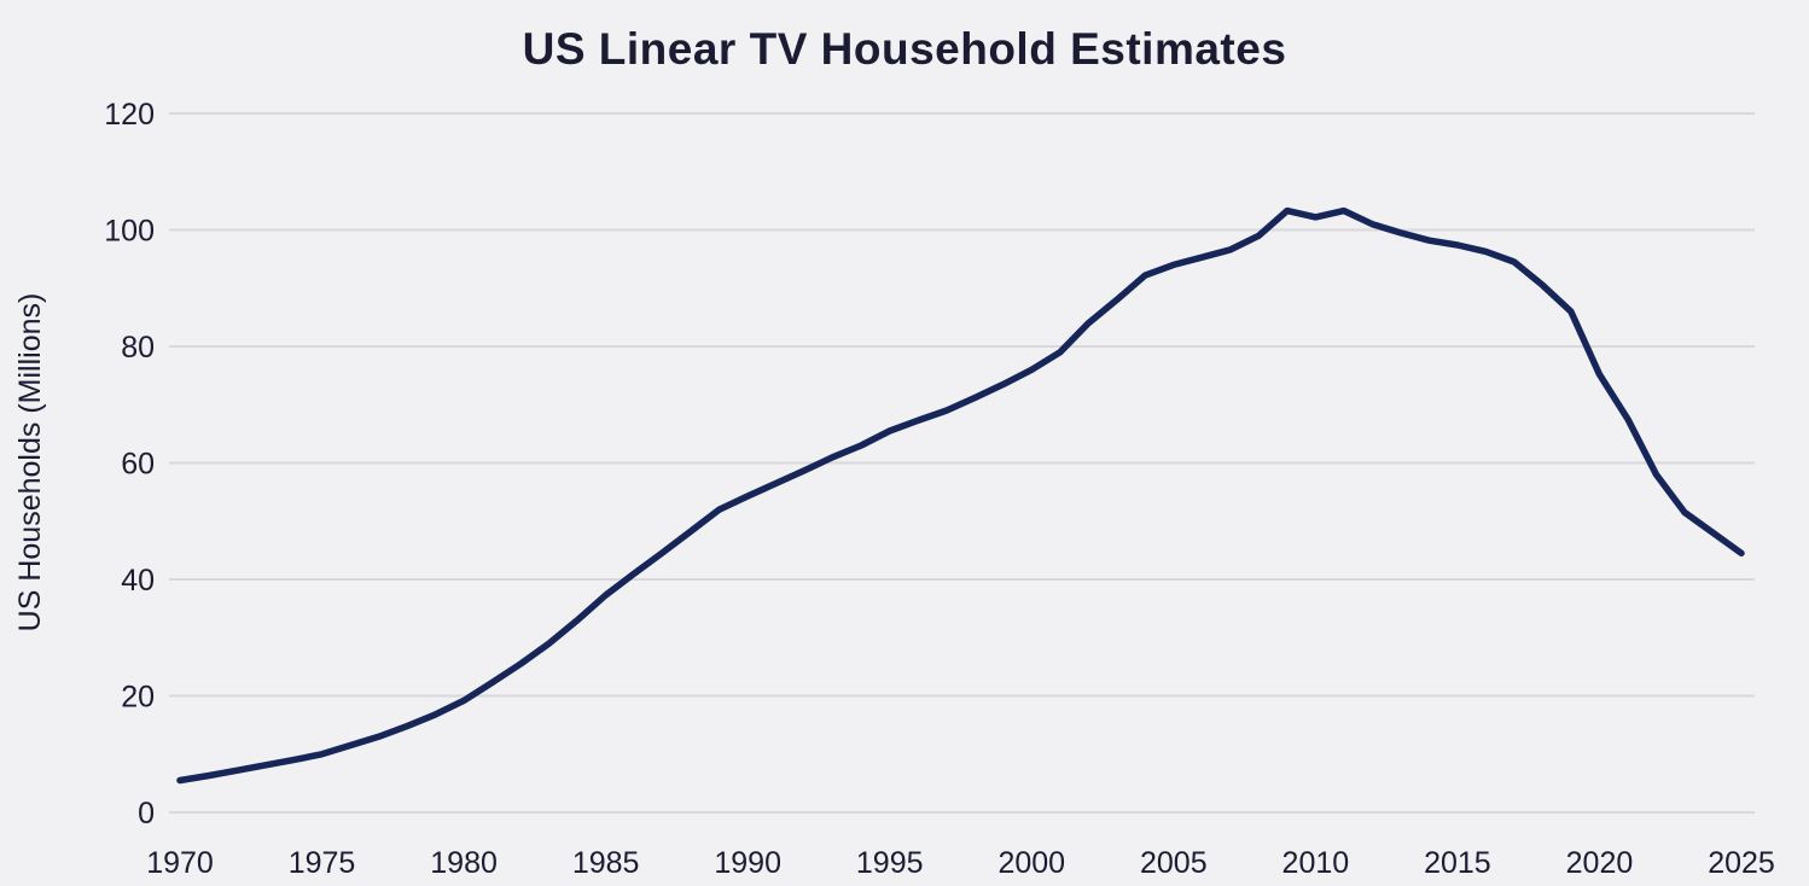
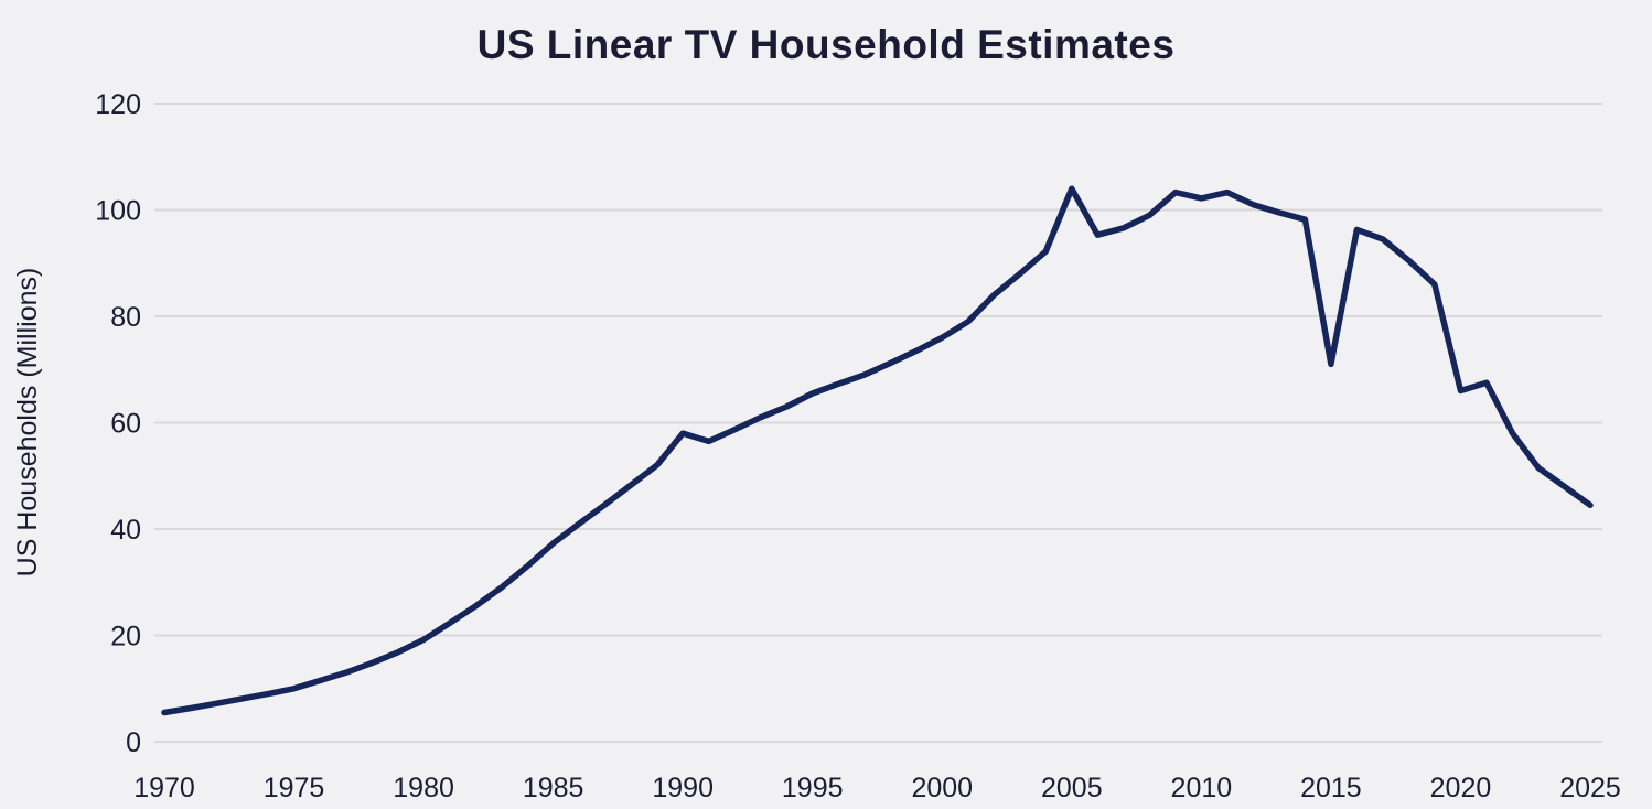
1990: 54 -> 58
2005: 94 -> 104
2015: 97 -> 71
2020: 75 -> 66
